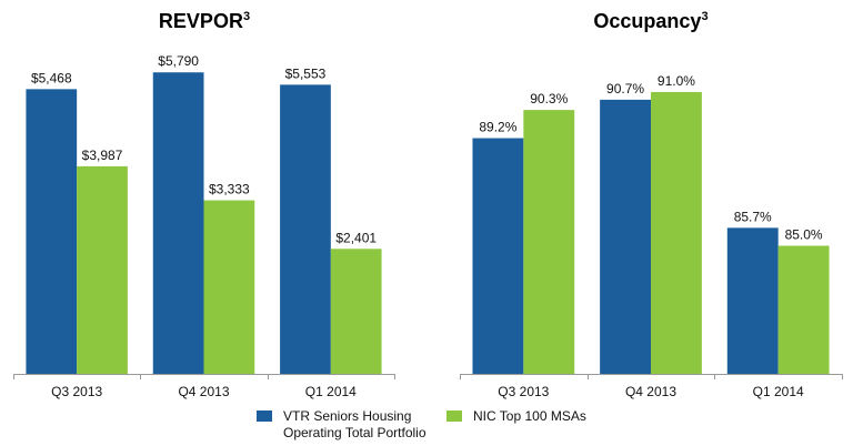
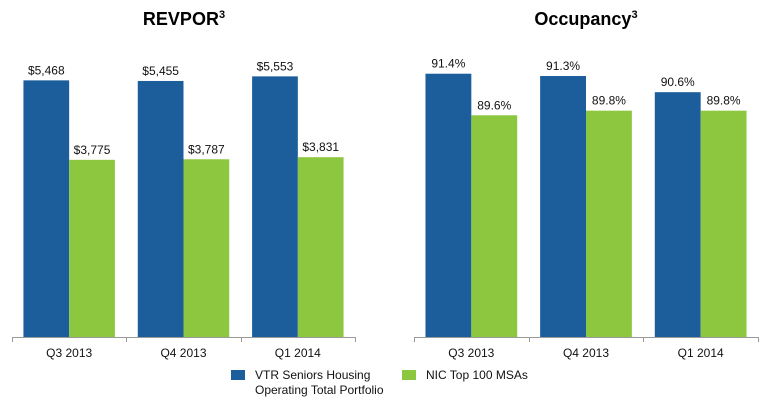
REVPOR/NIC Top 100 MSAs/Q3 2013: $3,987 -> $3,775
REVPOR/VTR Seniors Housing Operating Total Portfolio/Q4 2013: $5,790 -> $5,455
REVPOR/NIC Top 100 MSAs/Q4 2013: $3,333 -> $3,787
REVPOR/NIC Top 100 MSAs/Q1 2014: $2,401 -> $3,831
Occupancy/VTR Seniors Housing Operating Total Portfolio/Q3 2013: 89.2% -> 91.4%
Occupancy/NIC Top 100 MSAs/Q3 2013: 90.3% -> 89.6%
Occupancy/VTR Seniors Housing Operating Total Portfolio/Q4 2013: 90.7% -> 91.3%
Occupancy/NIC Top 100 MSAs/Q4 2013: 91.0% -> 89.8%
Occupancy/VTR Seniors Housing Operating Total Portfolio/Q1 2014: 85.7% -> 90.6%
Occupancy/NIC Top 100 MSAs/Q1 2014: 85.0% -> 89.8%
